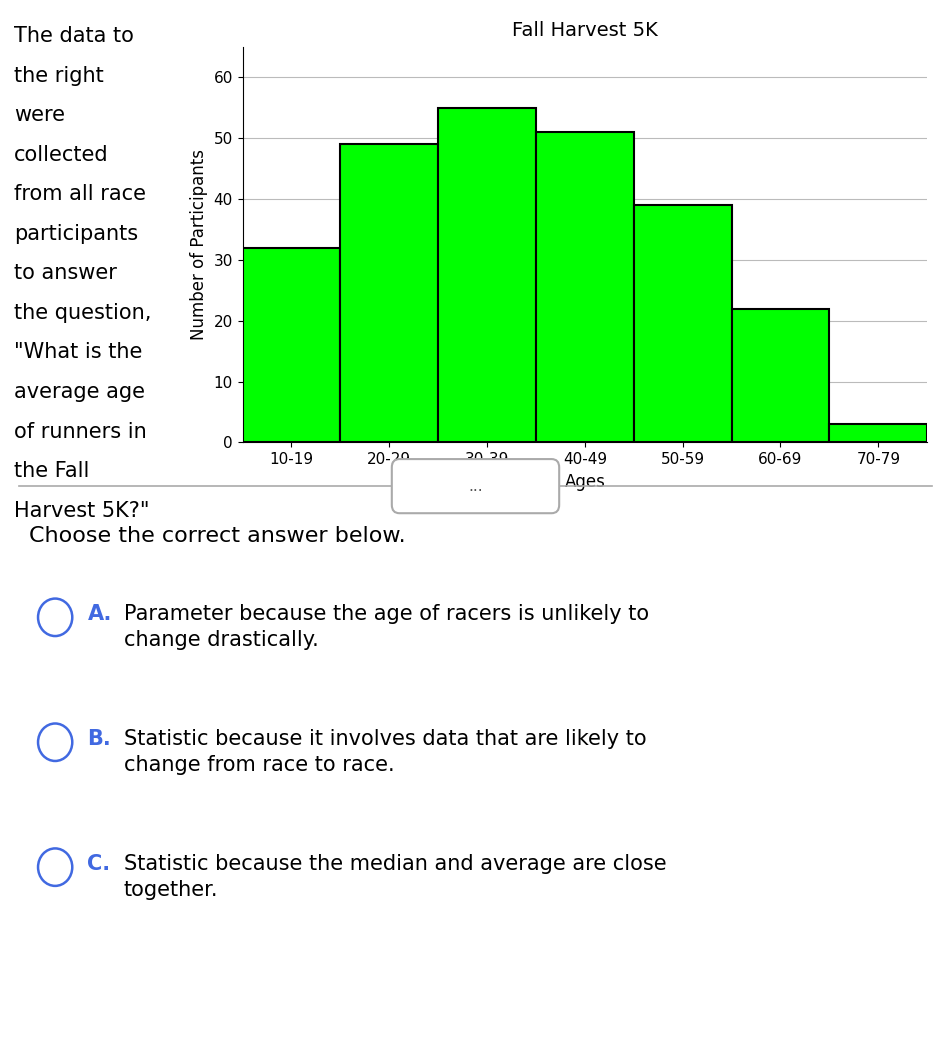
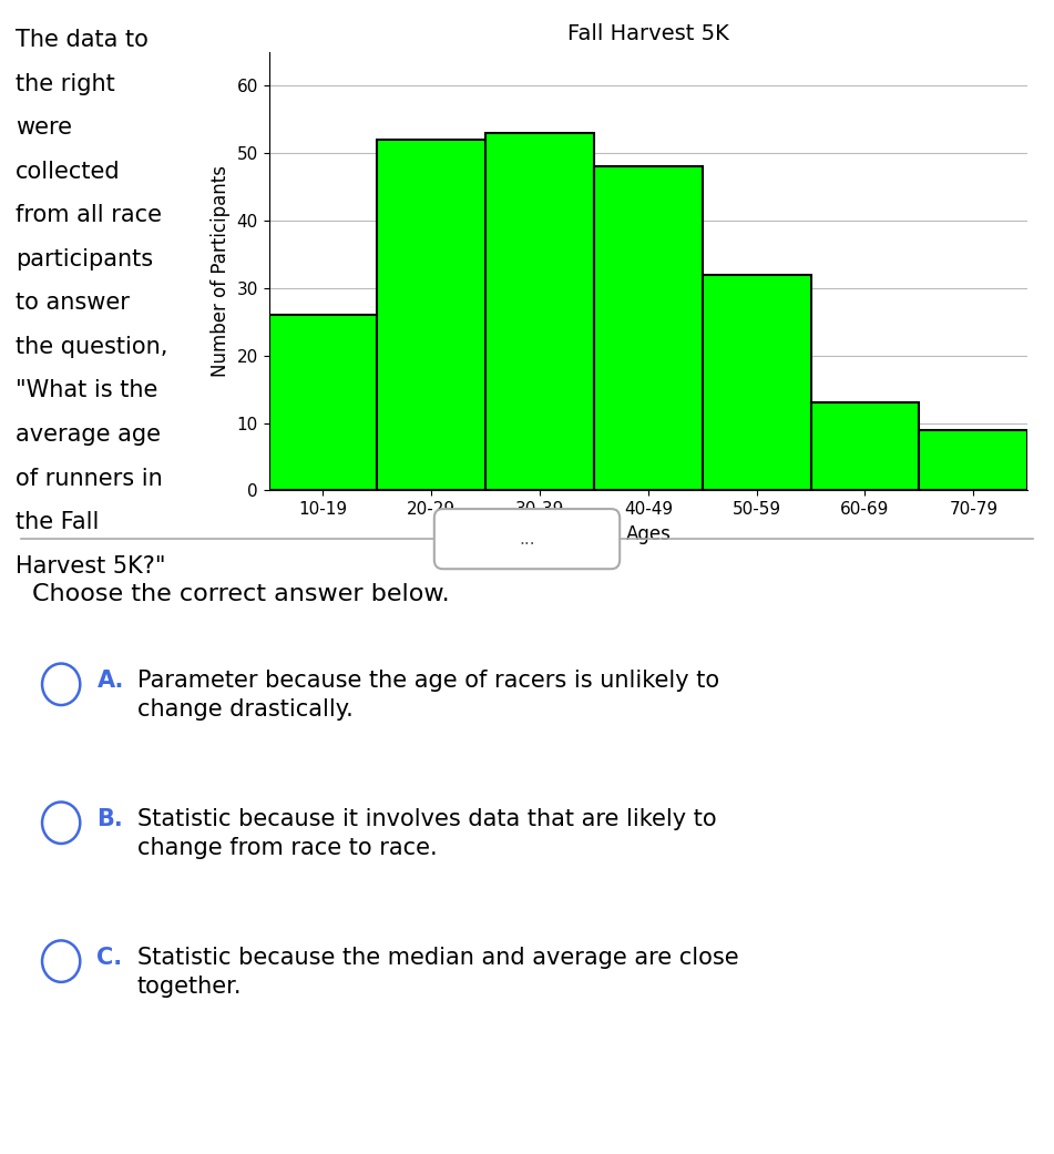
10-19: 32 -> 26
20-29: 49 -> 52
30-39: 55 -> 53
40-49: 51 -> 48
50-59: 39 -> 32
60-69: 22 -> 13
70-79: 3 -> 9
